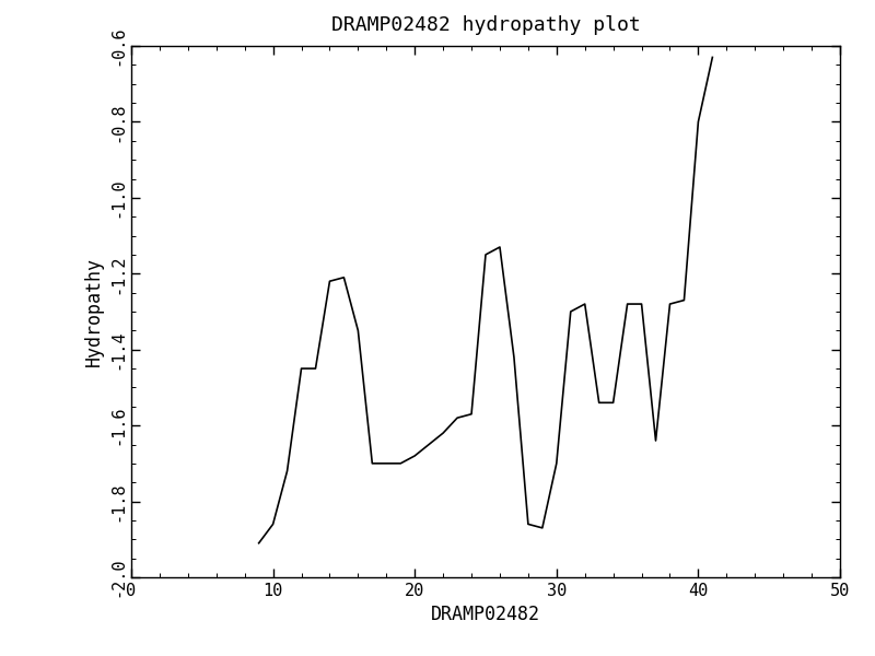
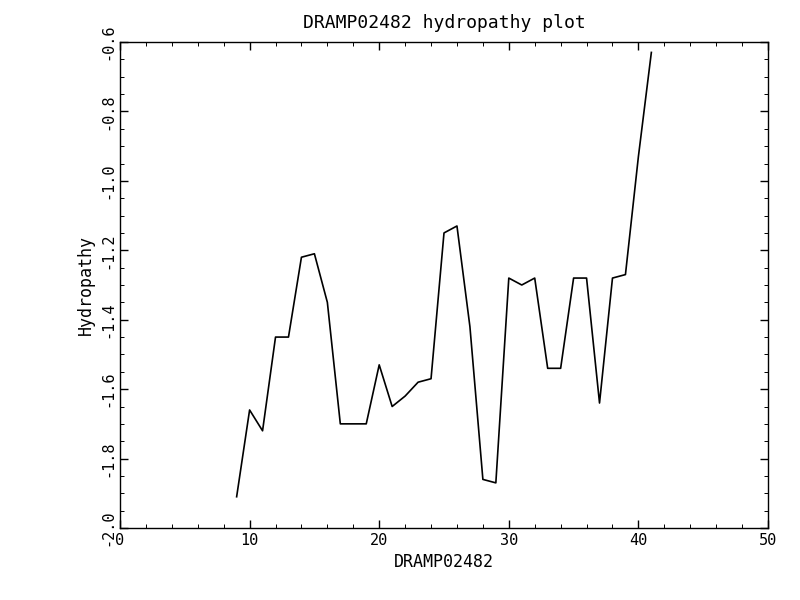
10: -1.86 -> -1.66
20: -1.68 -> -1.53
30: -1.70 -> -1.28
40: -0.80 -> -0.93
